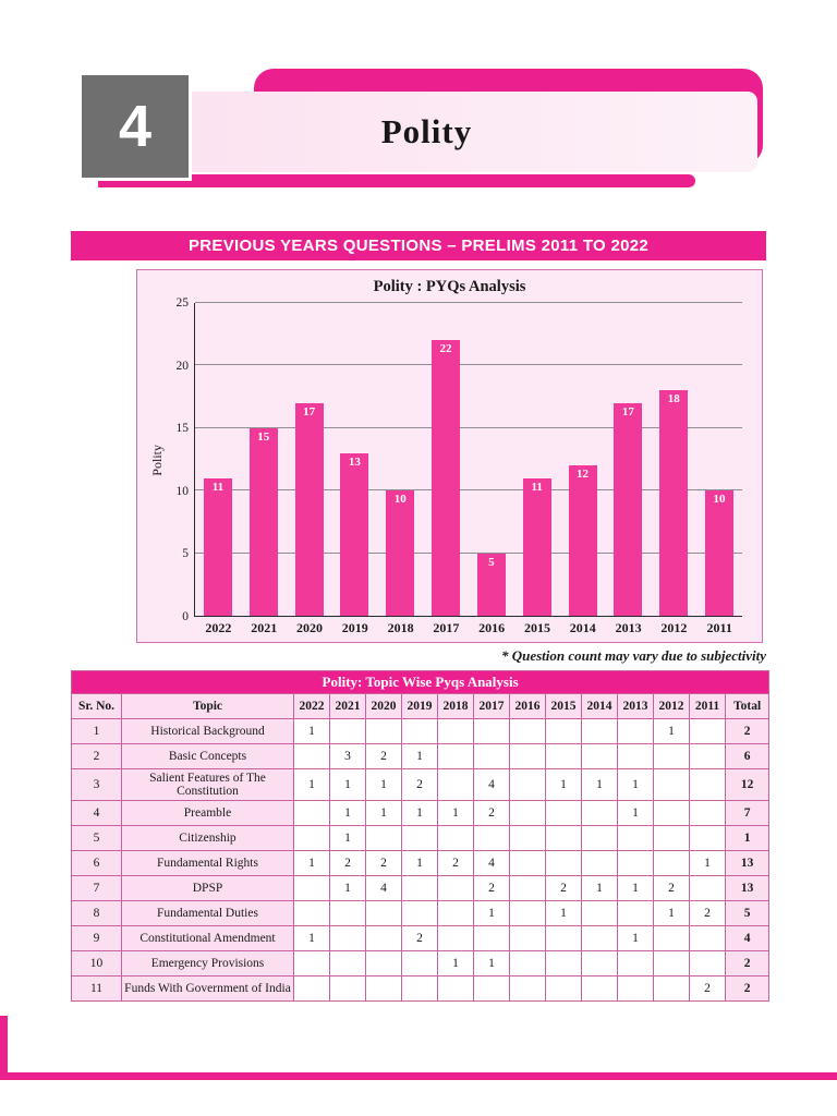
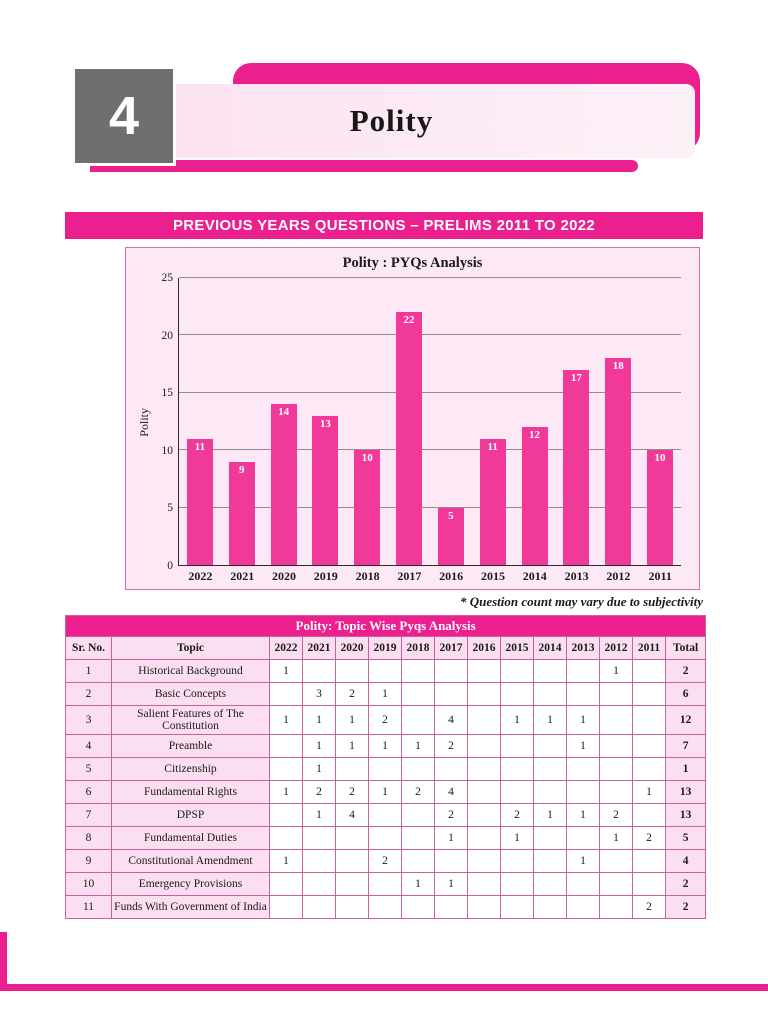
2021: 15 -> 9
2020: 17 -> 14
